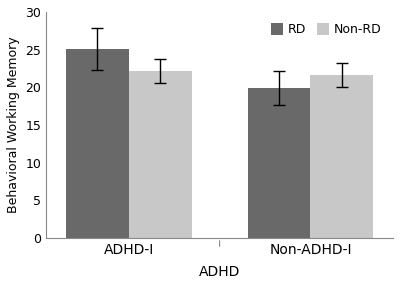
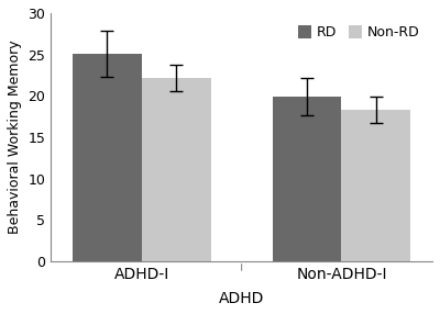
Non-RD/Non-ADHD-I: 21.6 -> 18.3
